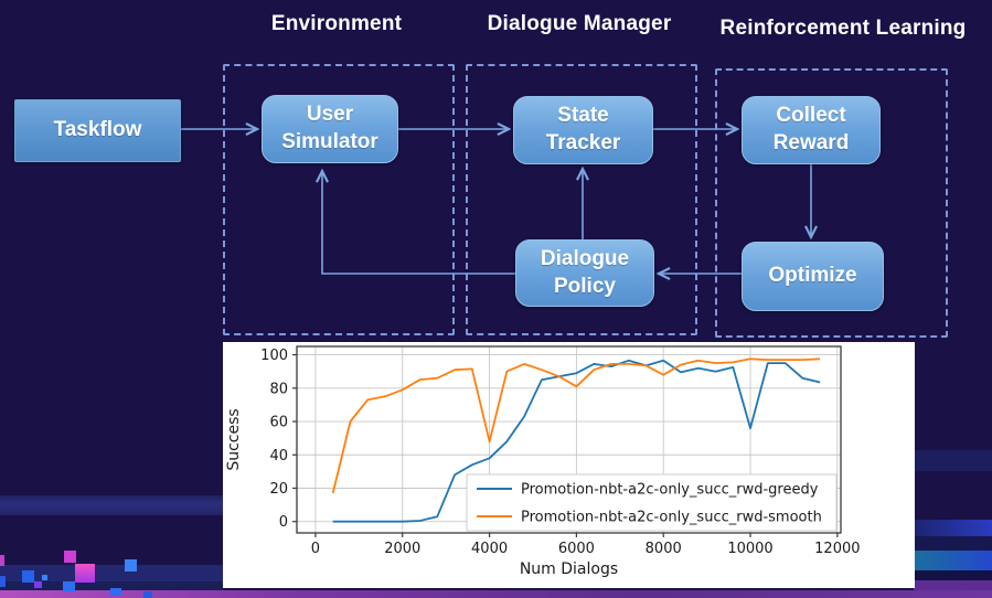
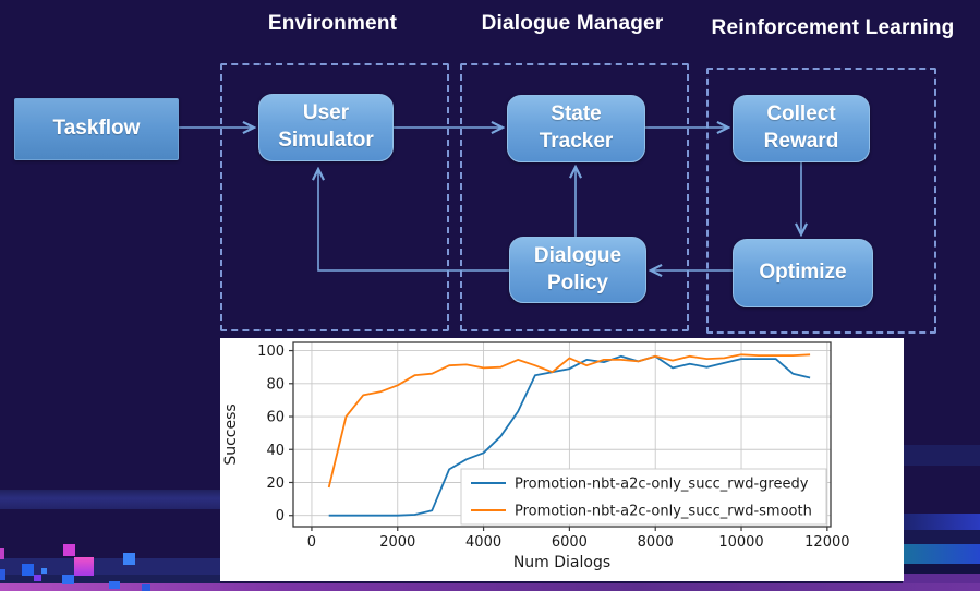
Promotion-nbt-a2c-only_succ_rwd-smooth/4000: 48 -> 90
Promotion-nbt-a2c-only_succ_rwd-smooth/6000: 81 -> 96
Promotion-nbt-a2c-only_succ_rwd-smooth/8000: 88 -> 96
Promotion-nbt-a2c-only_succ_rwd-greedy/10000: 56 -> 95
